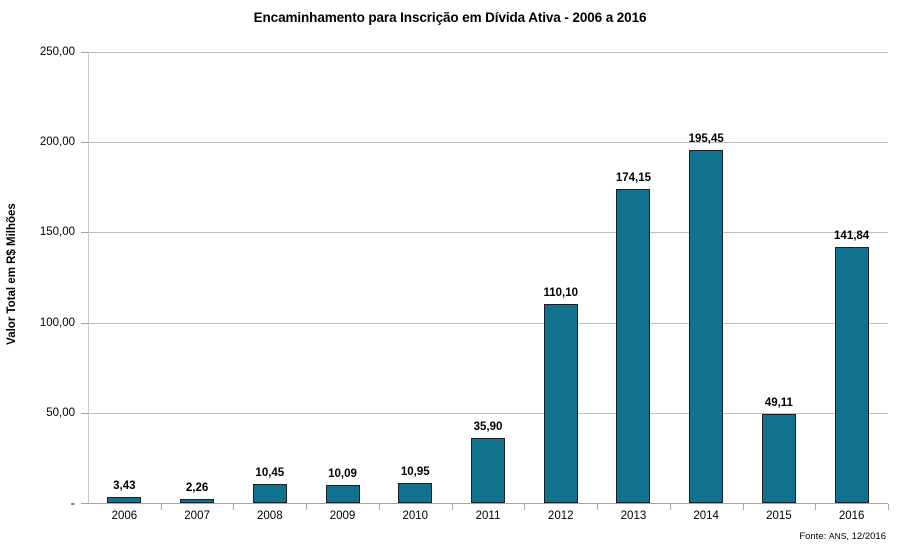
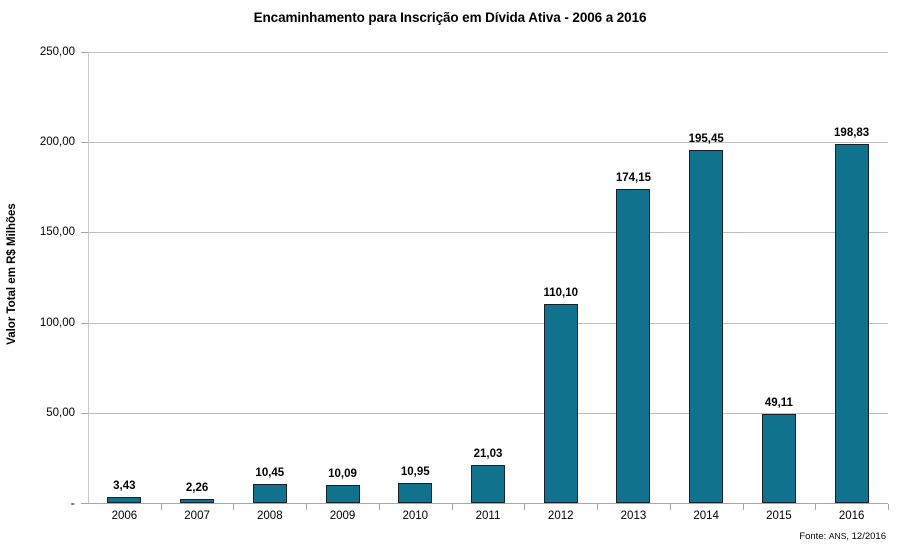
2011: 35,90 -> 21,03
2016: 141,84 -> 198,83
